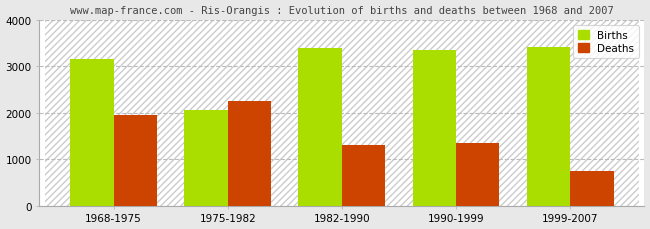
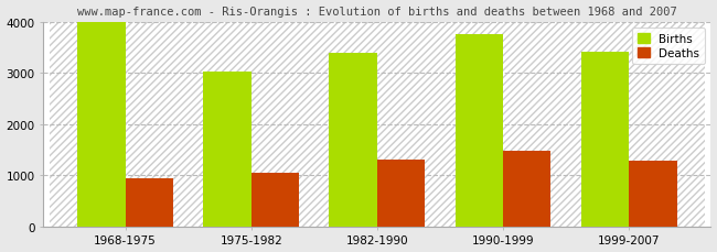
Births/1968-1975: 3150 -> 4000
Deaths/1968-1975: 1950 -> 950
Births/1975-1982: 2050 -> 3020
Deaths/1975-1982: 2250 -> 1050
Births/1990-1999: 3350 -> 3760
Deaths/1990-1999: 1350 -> 1480
Deaths/1999-2007: 750 -> 1280
